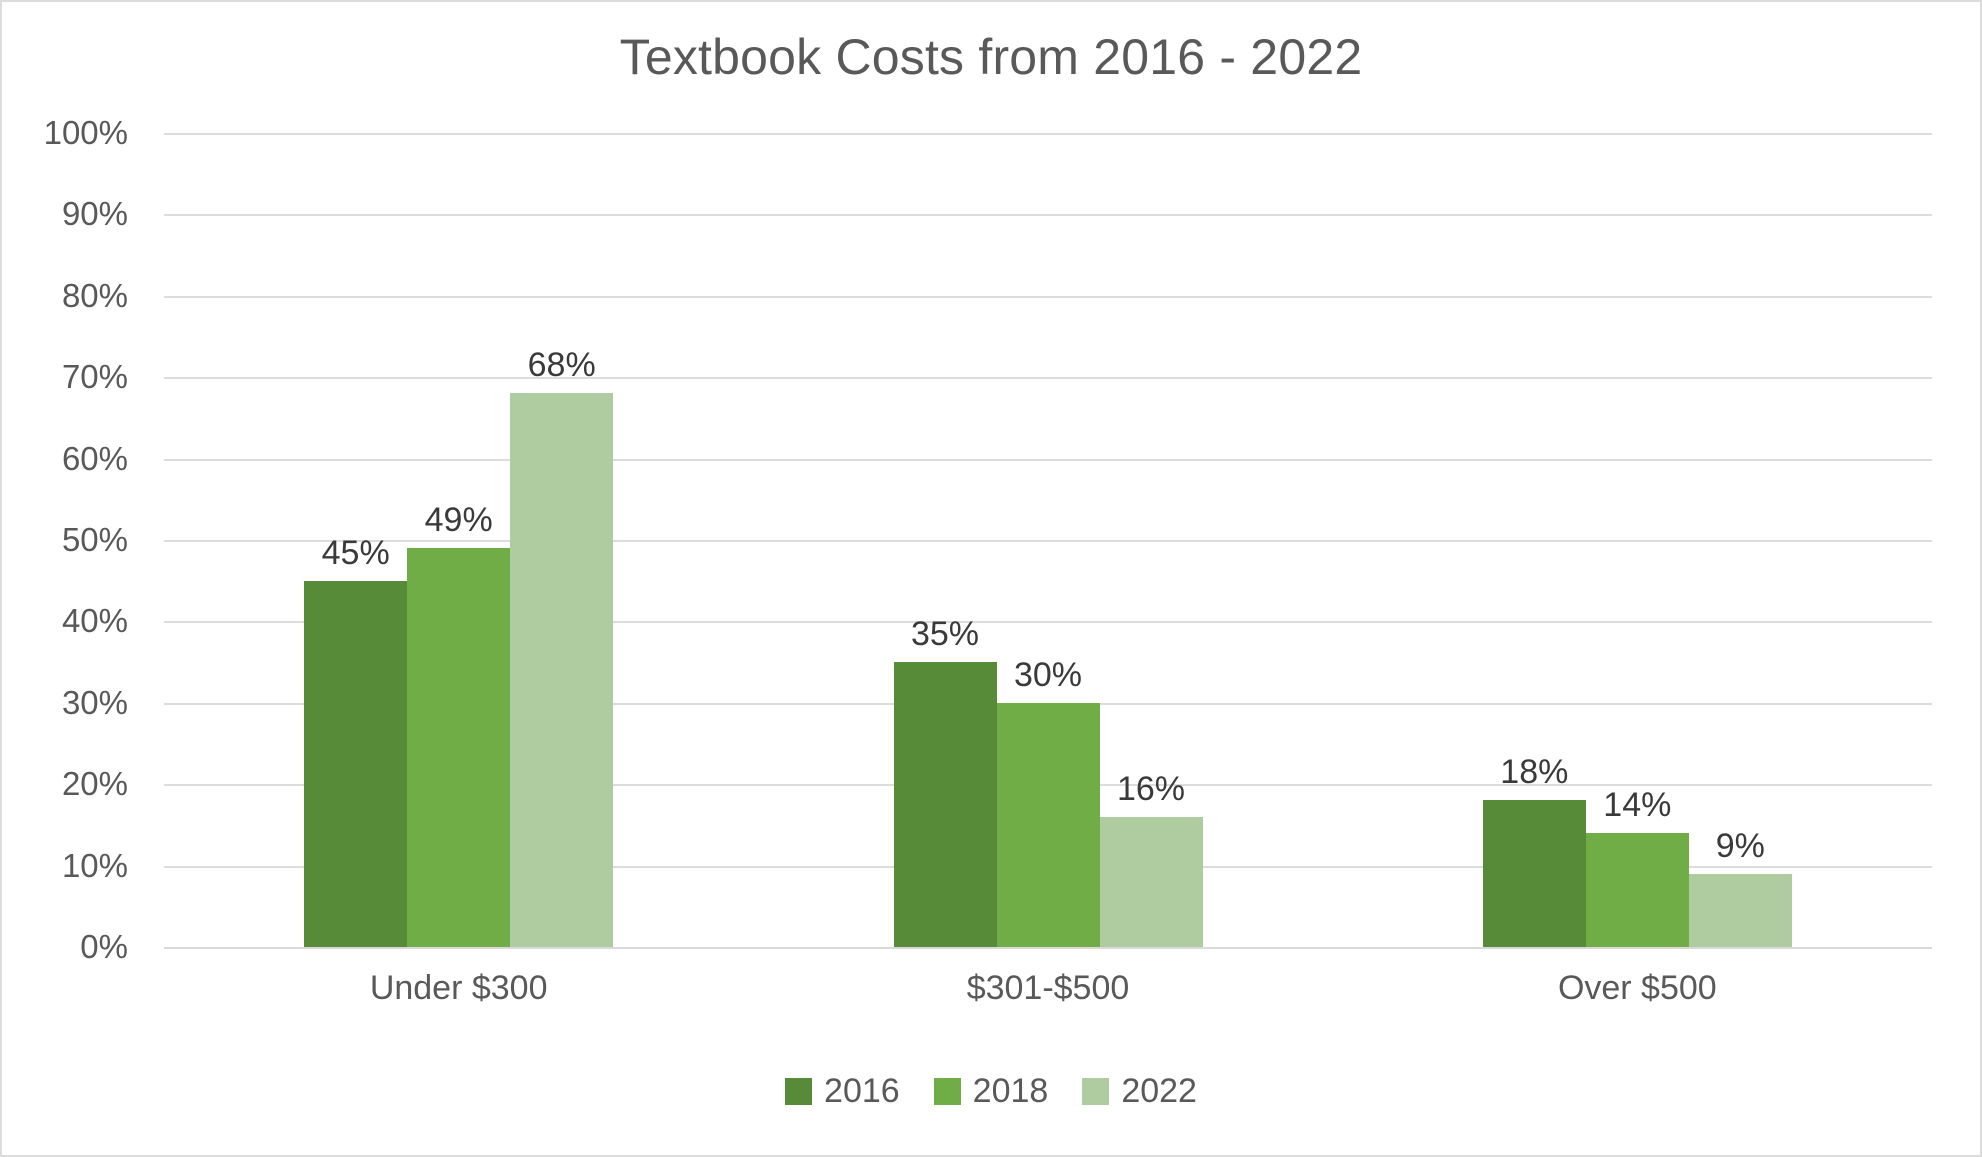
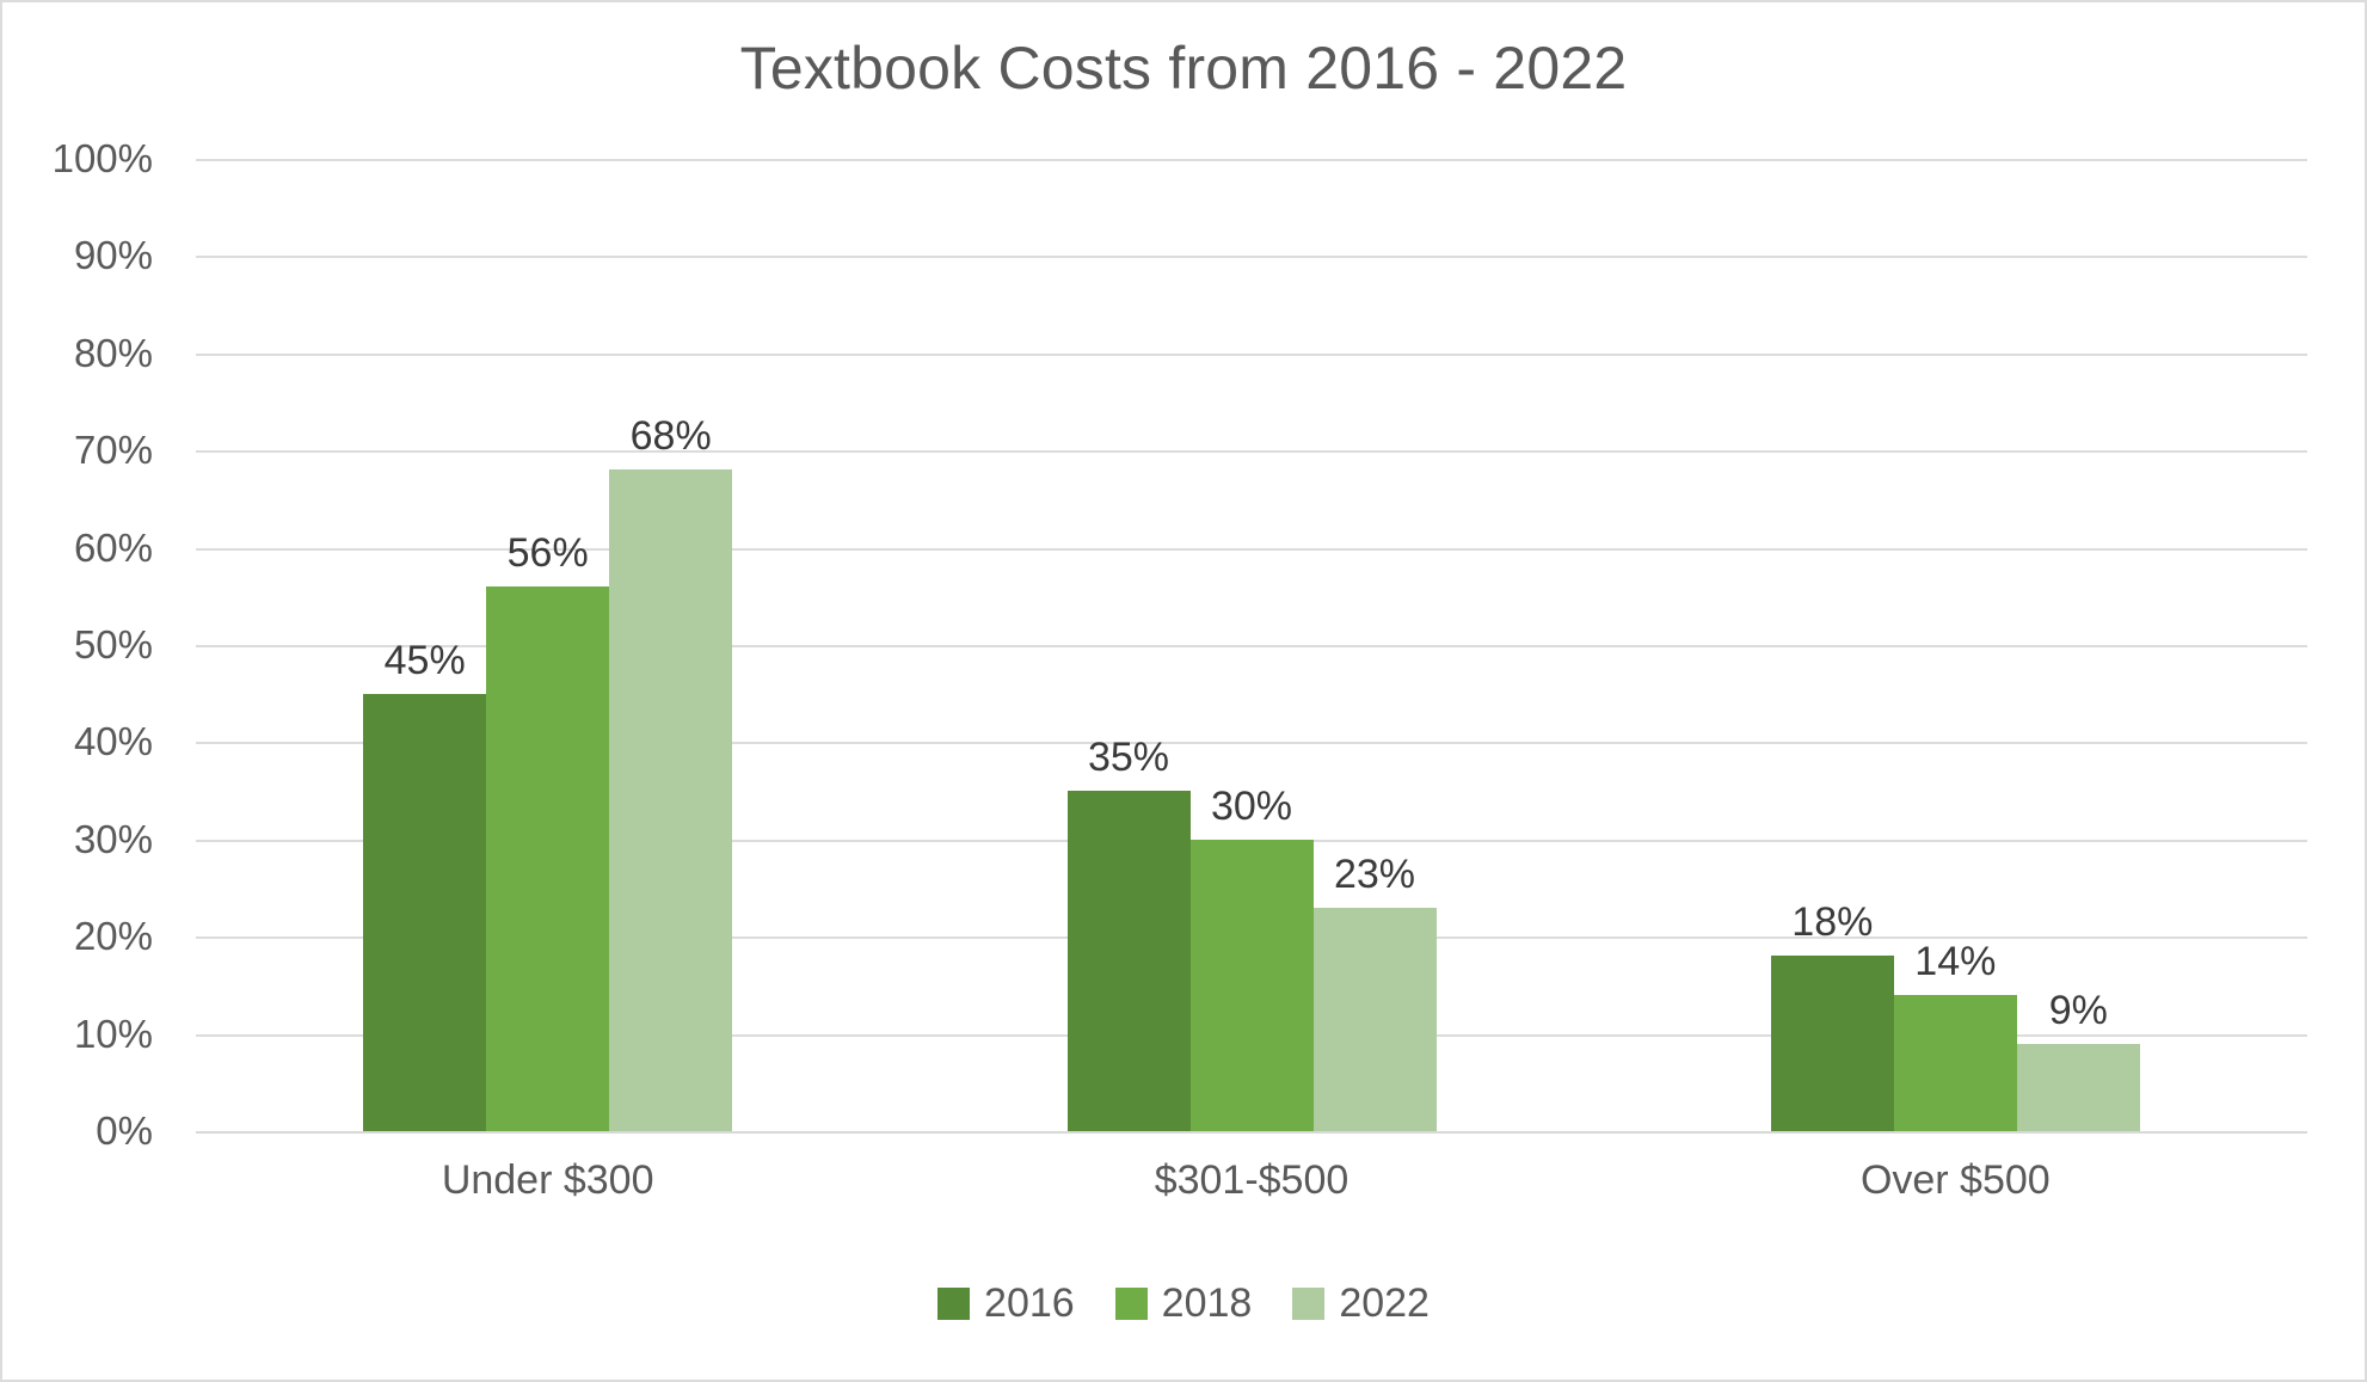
2018/Under $300: 49% -> 56%
2022/$301-$500: 16% -> 23%
